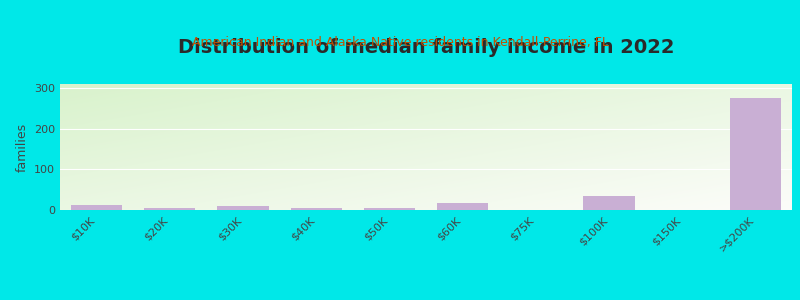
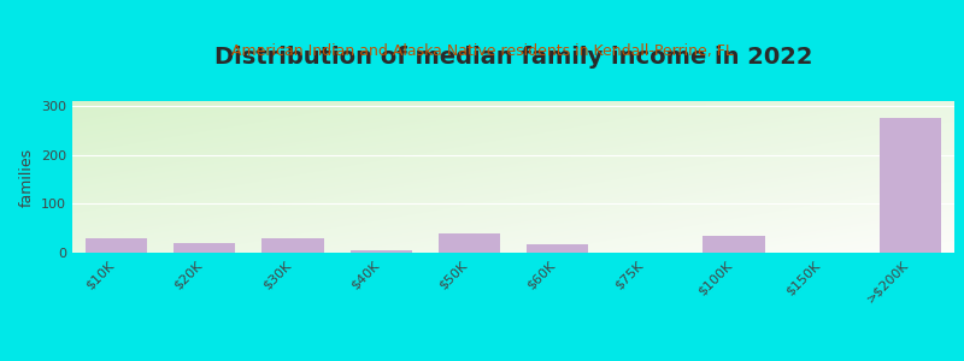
$10K: 12 -> 30
$20K: 5 -> 20
$30K: 10 -> 30
$50K: 6 -> 40
